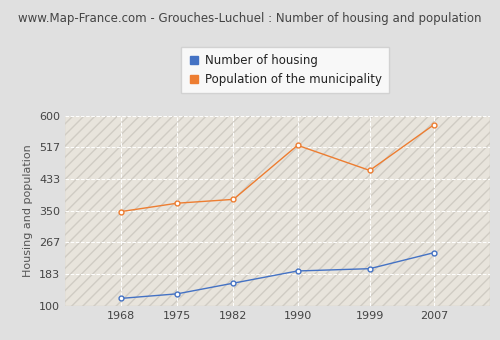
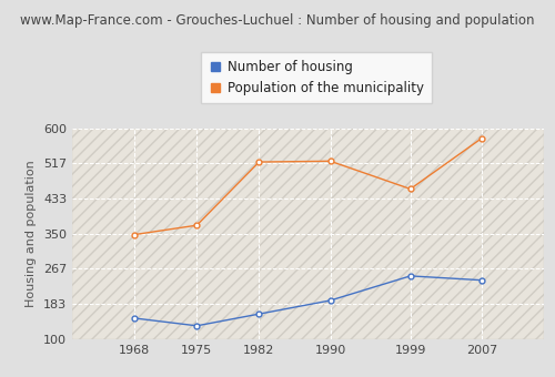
Number of housing/1968: 120 -> 150
Population of the municipality/1982: 380 -> 520
Number of housing/1999: 198 -> 250
